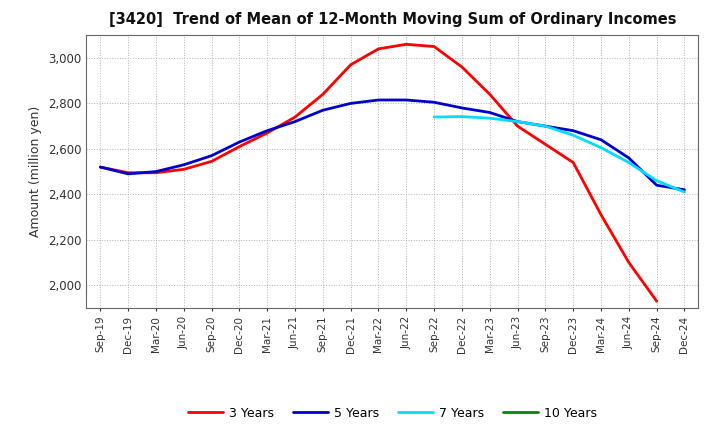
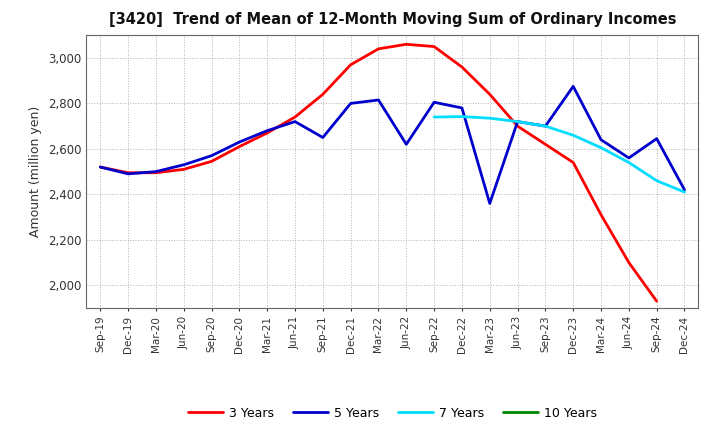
5 Years/Sep-21: 2,770 -> 2,650
5 Years/Jun-22: 2,815 -> 2,620
5 Years/Mar-23: 2,760 -> 2,360
5 Years/Dec-23: 2,680 -> 2,875
5 Years/Sep-24: 2,440 -> 2,645
